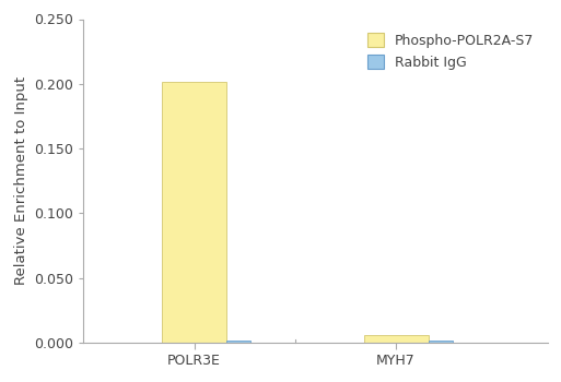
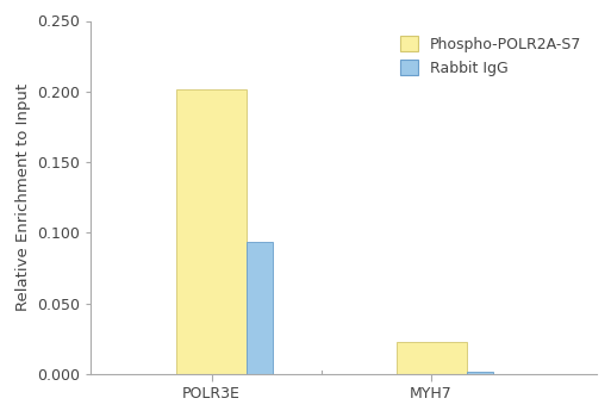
Rabbit IgG/POLR3E: 0.002 -> 0.094
Phospho-POLR2A-S7/MYH7: 0.006 -> 0.023
